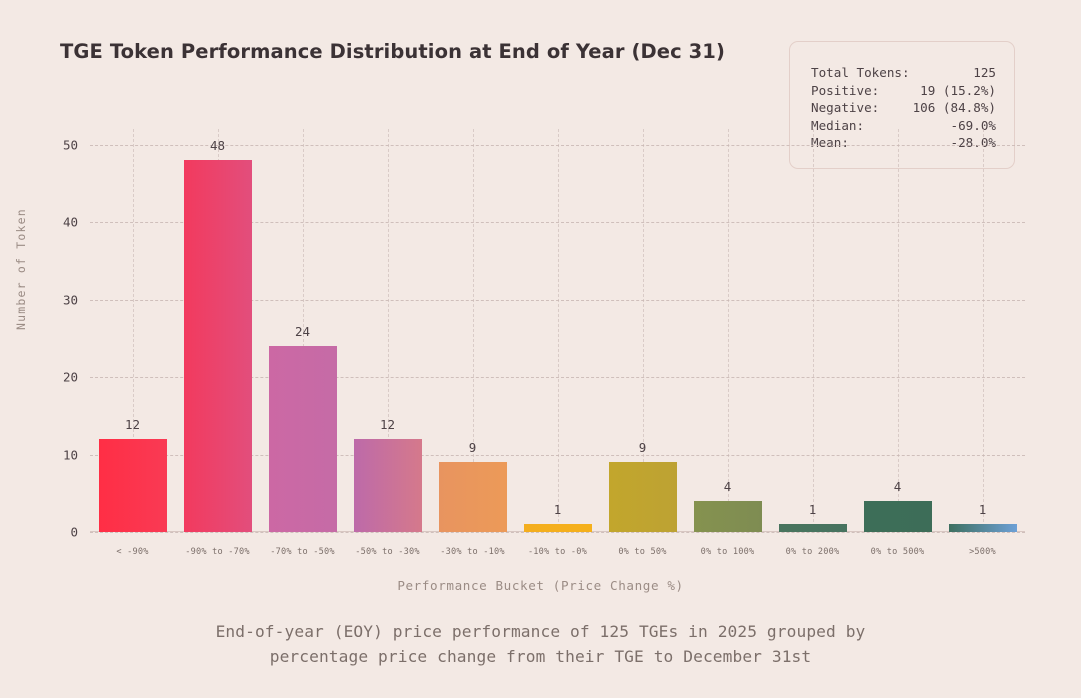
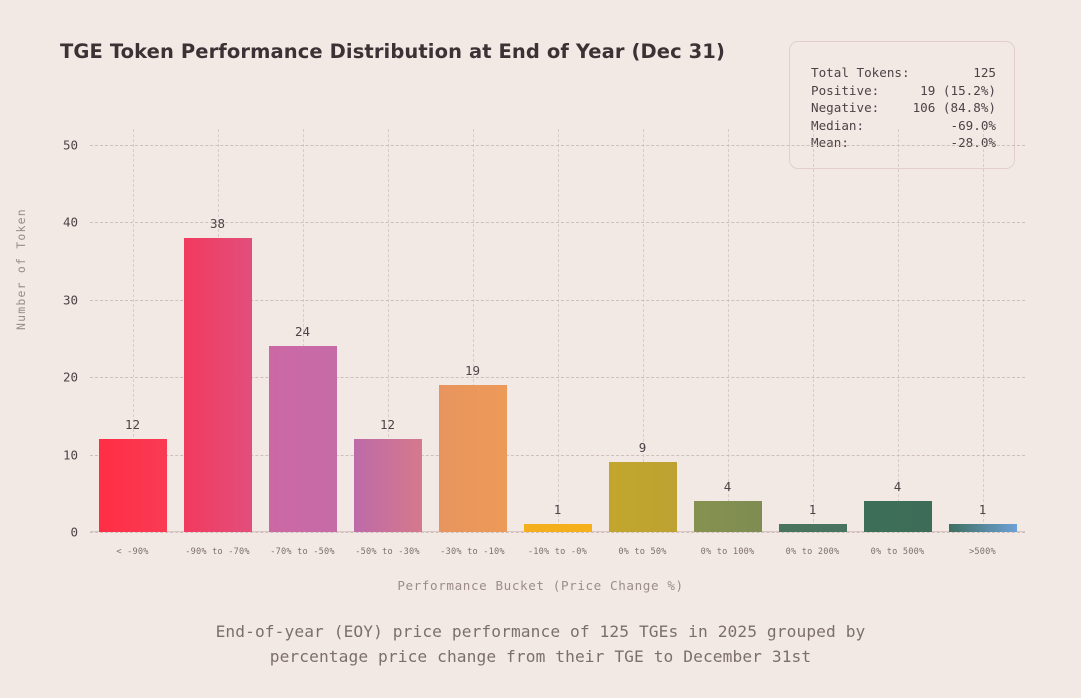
-90% to -70%: 48 -> 38
-30% to -10%: 9 -> 19
